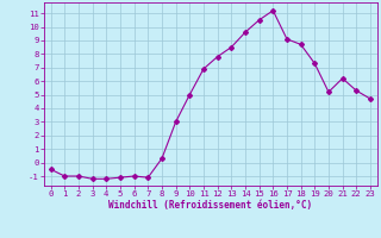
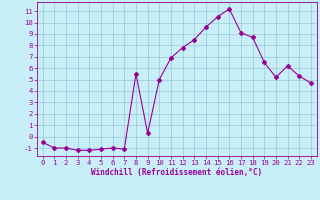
8: 0.3 -> 5.5
9: 3.0 -> 0.3
19: 7.3 -> 6.5
